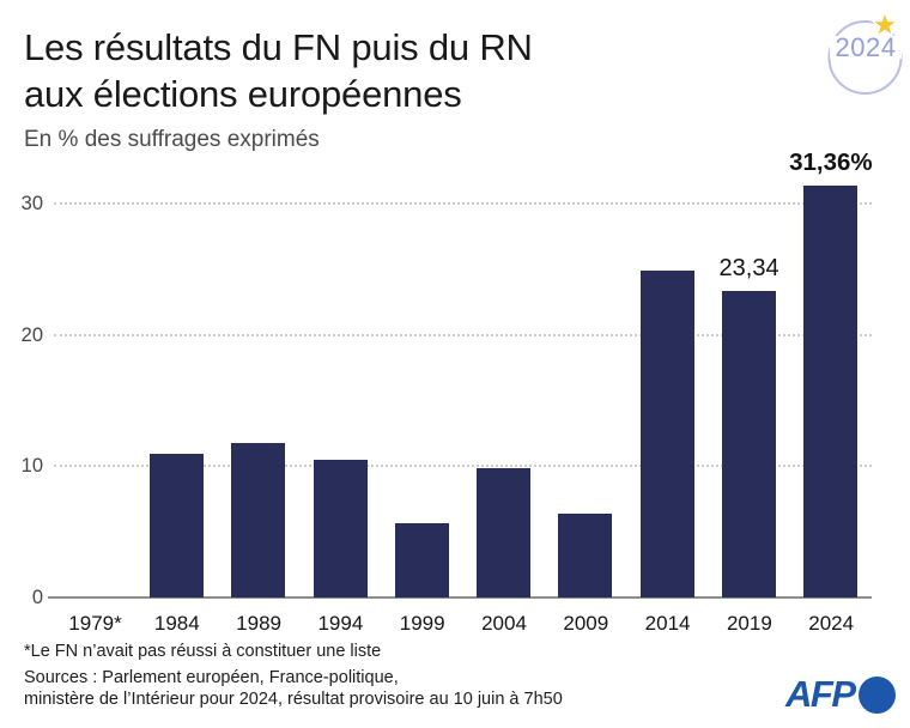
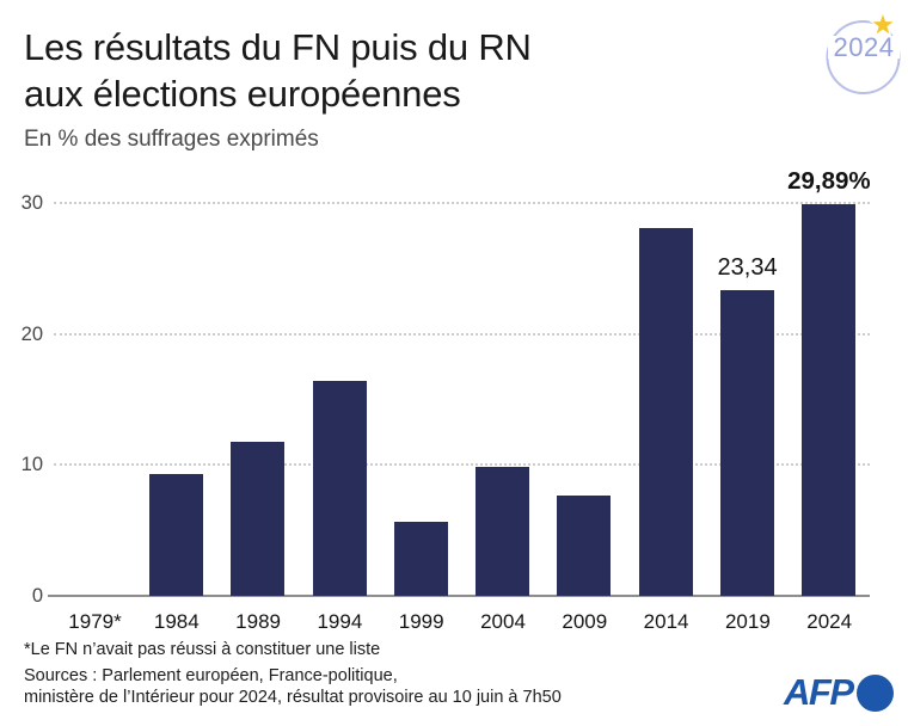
1984: 10.9 -> 9.3
1994: 10.5 -> 16.4
2009: 6.3 -> 7.7
2014: 24.9 -> 28.1
2024: 31,36% -> 29,89%
